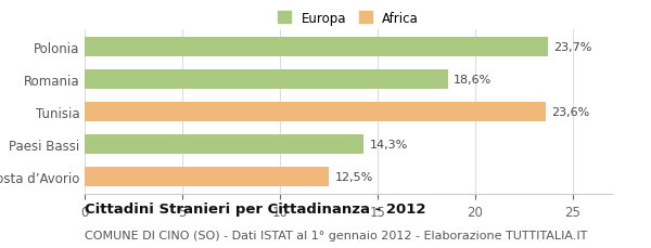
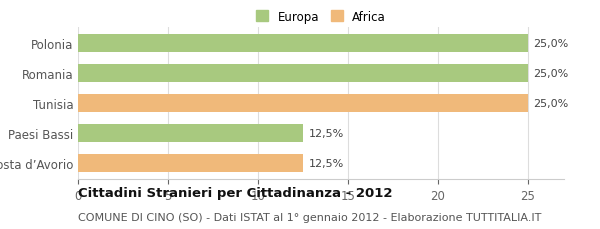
Polonia: 23,7% -> 25,0%
Romania: 18,6% -> 25,0%
Tunisia: 23,6% -> 25,0%
Paesi Bassi: 14,3% -> 12,5%
